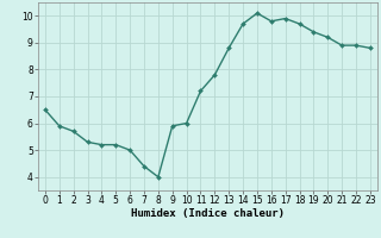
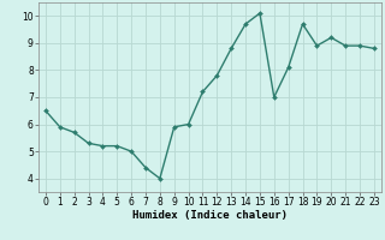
16: 9.8 -> 7.0
17: 9.9 -> 8.1
19: 9.4 -> 8.9
